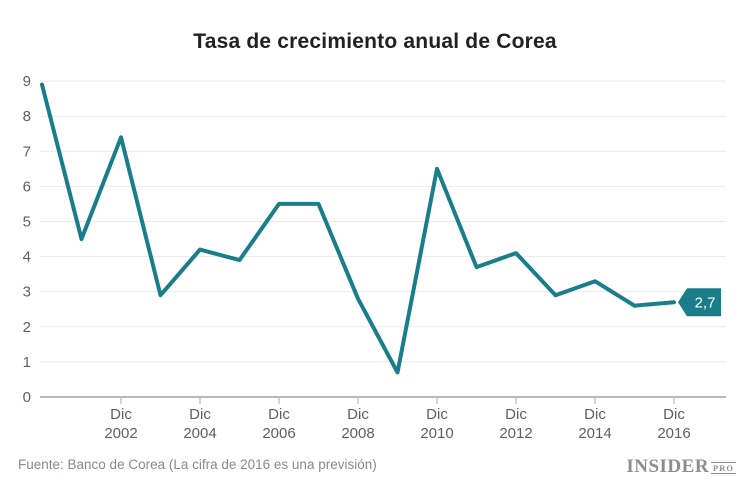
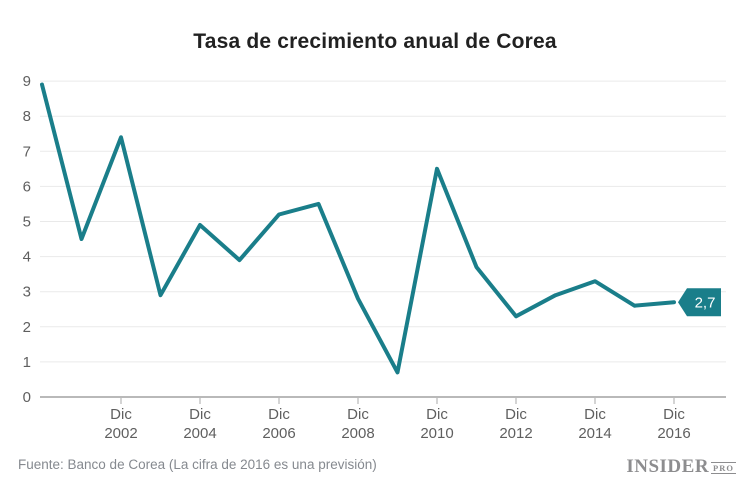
2004: 4.2 -> 4.9
2006: 5.5 -> 5.2
2012: 4.1 -> 2.3
